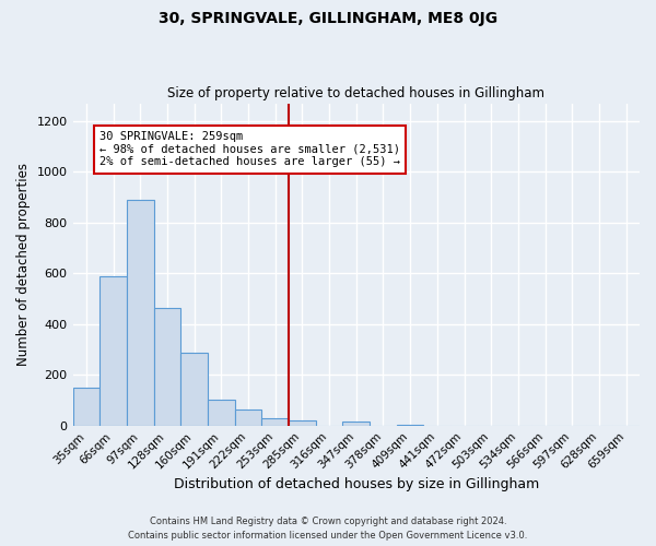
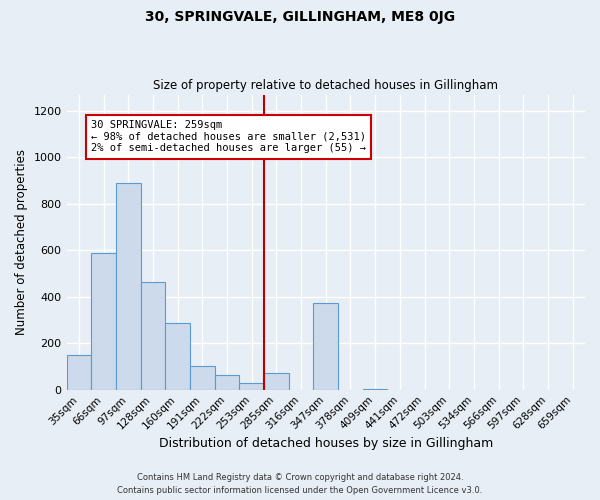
285sqm: 22 -> 70
347sqm: 15 -> 375
